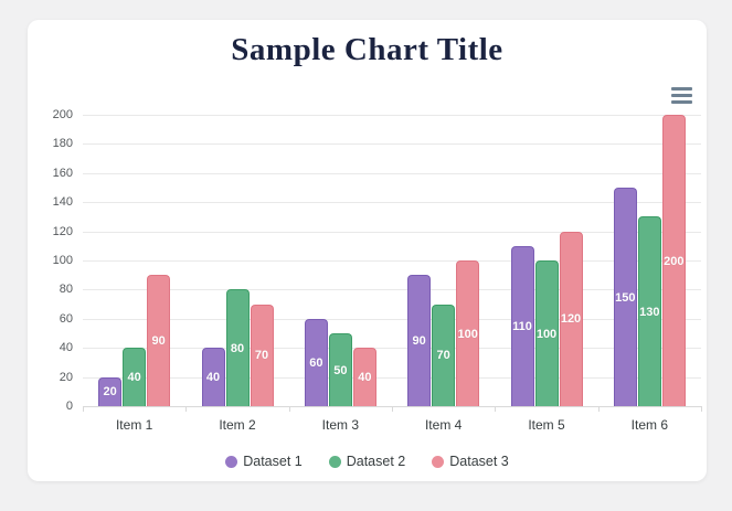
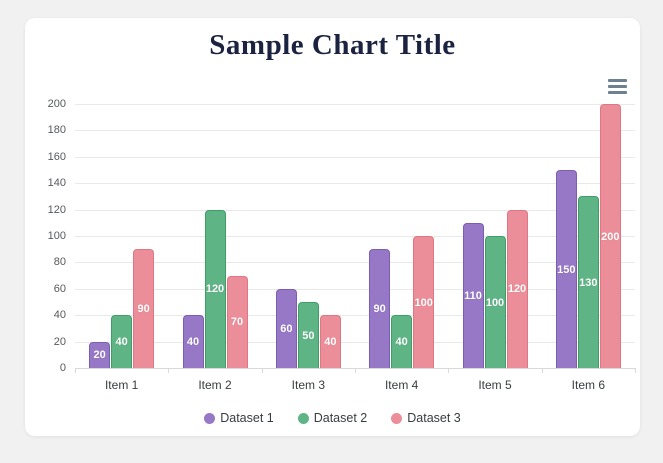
Dataset 2/Item 2: 80 -> 120
Dataset 2/Item 4: 70 -> 40
